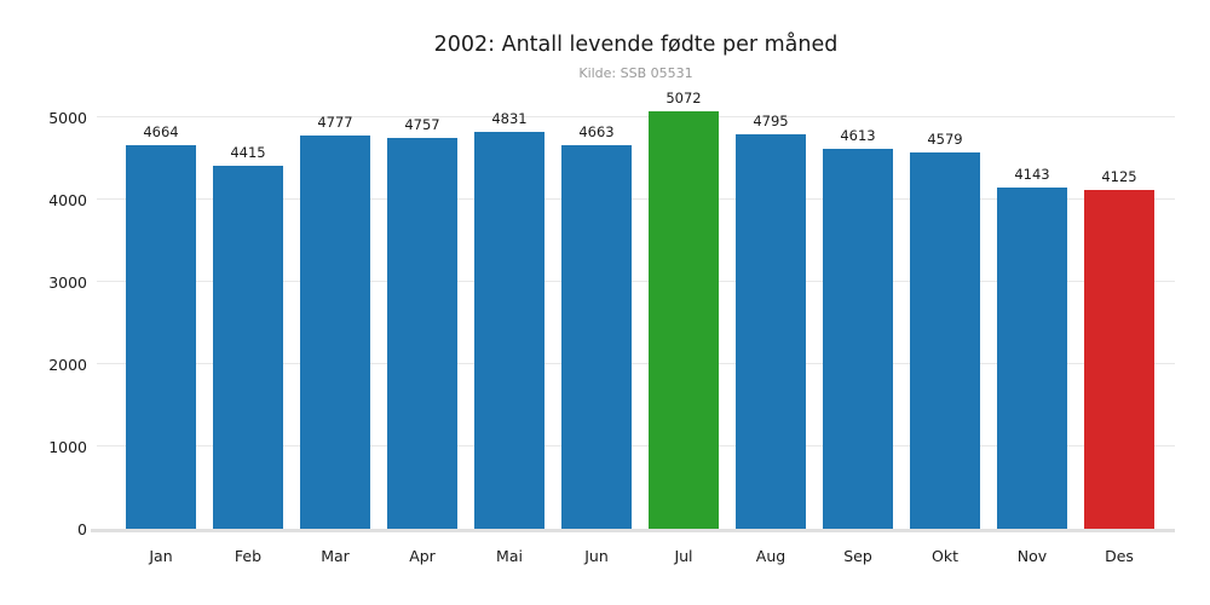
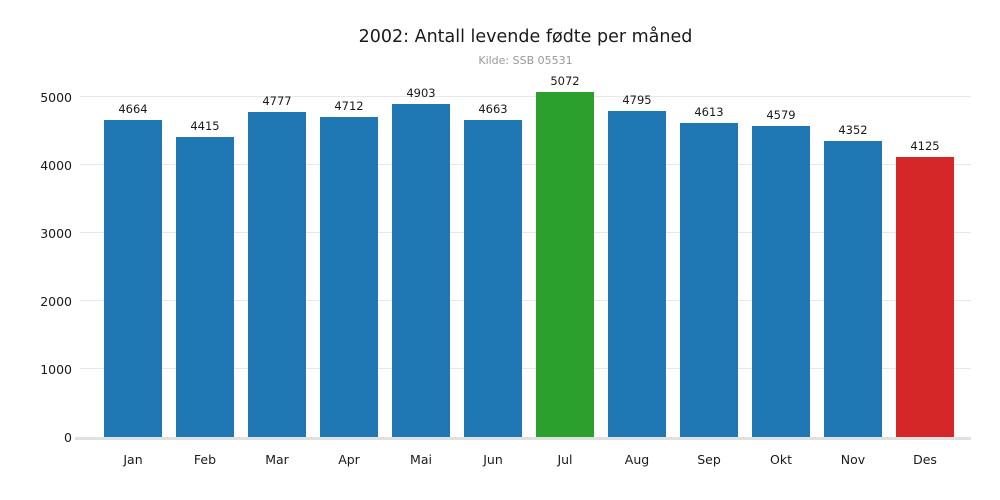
Apr: 4757 -> 4712
Mai: 4831 -> 4903
Nov: 4143 -> 4352
